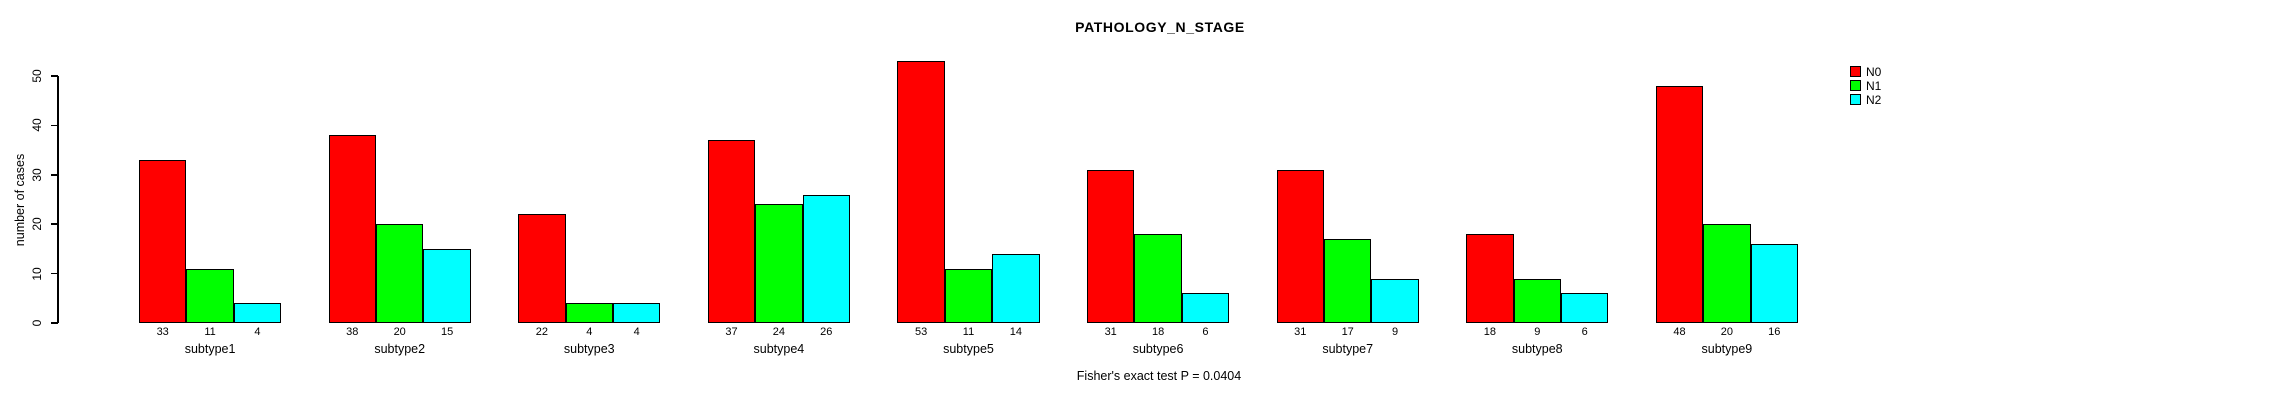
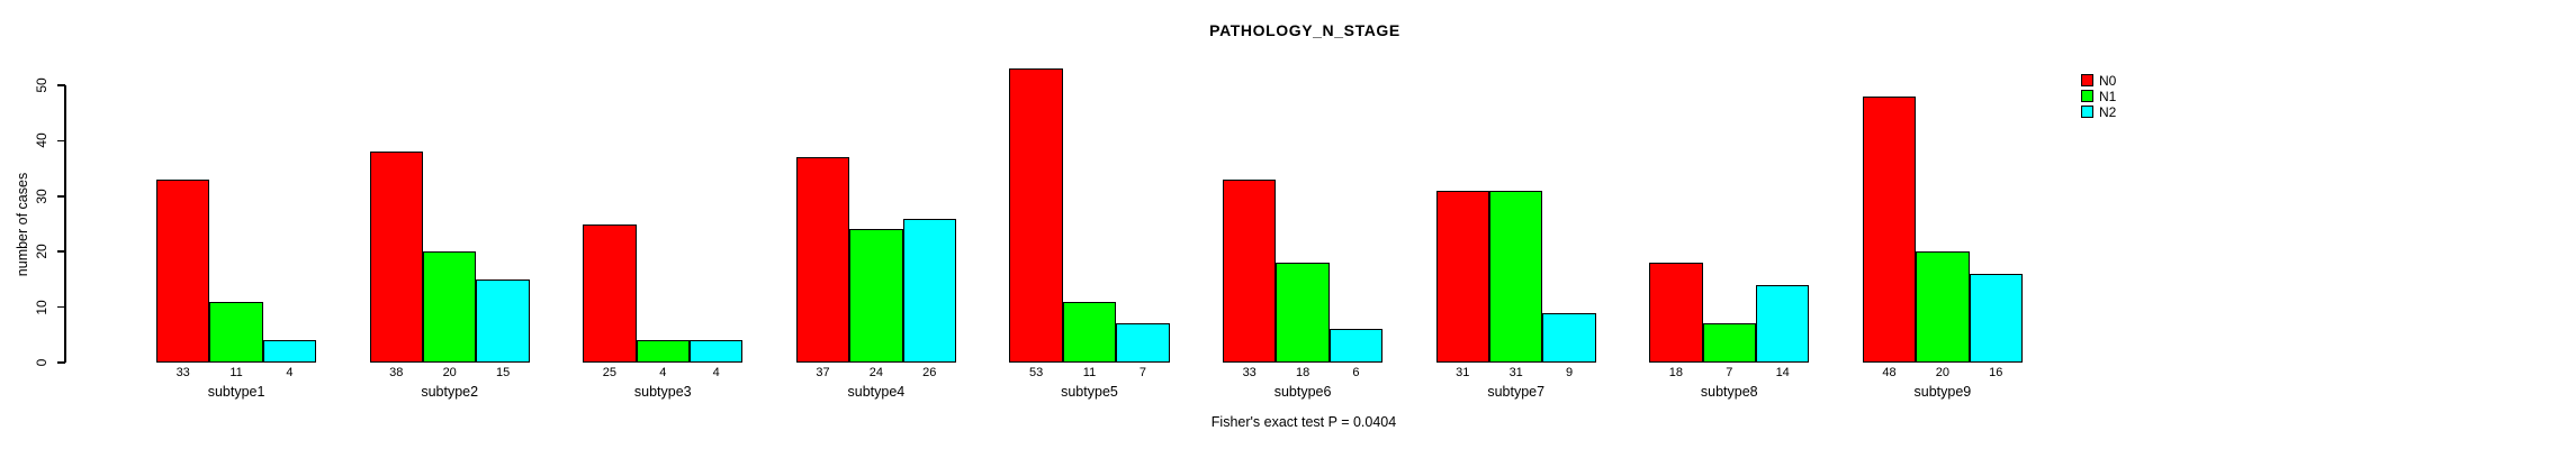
N0/subtype3: 22 -> 25
N2/subtype5: 14 -> 7
N0/subtype6: 31 -> 33
N1/subtype7: 17 -> 31
N1/subtype8: 9 -> 7
N2/subtype8: 6 -> 14
